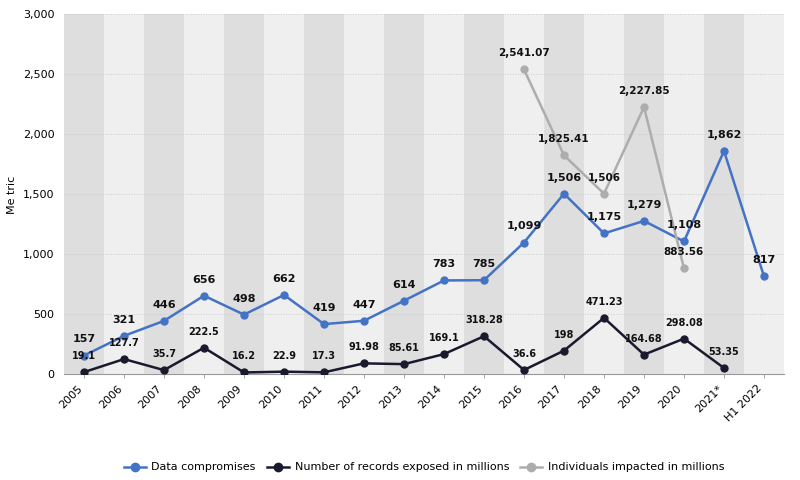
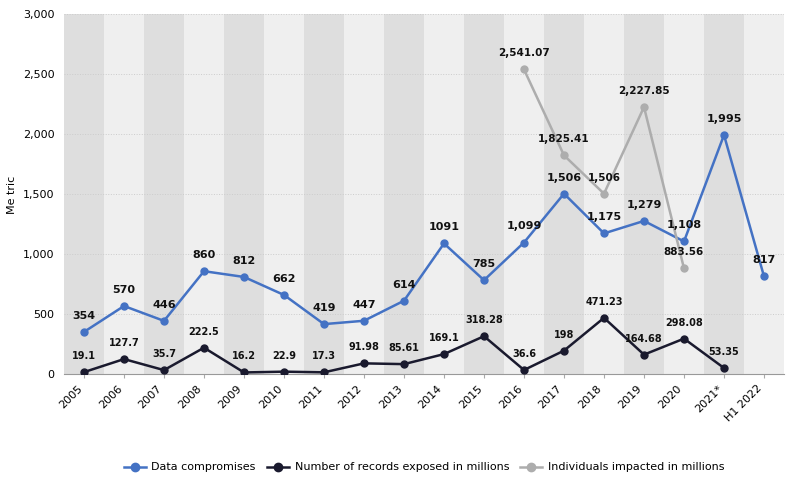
Data compromises/2005: 157 -> 354
Data compromises/2006: 321 -> 570
Data compromises/2008: 656 -> 860
Data compromises/2009: 498 -> 812
Data compromises/2014: 783 -> 1091
Data compromises/2021*: 1,862 -> 1,995
